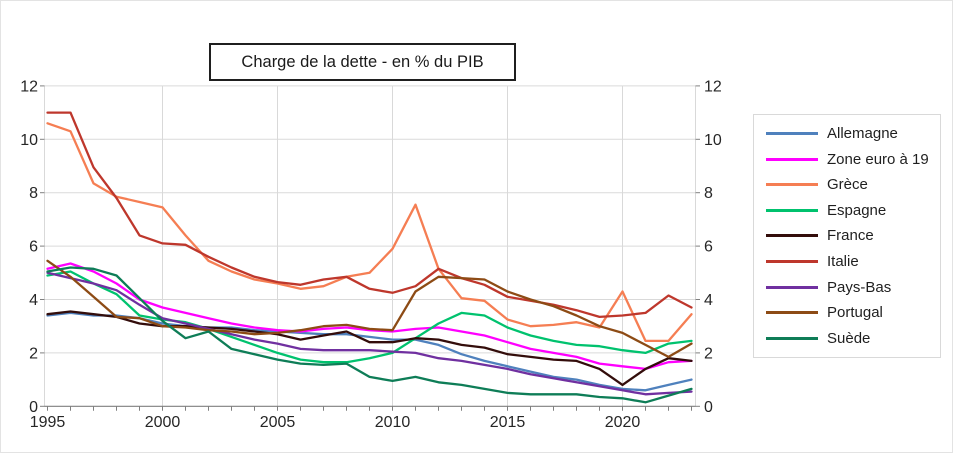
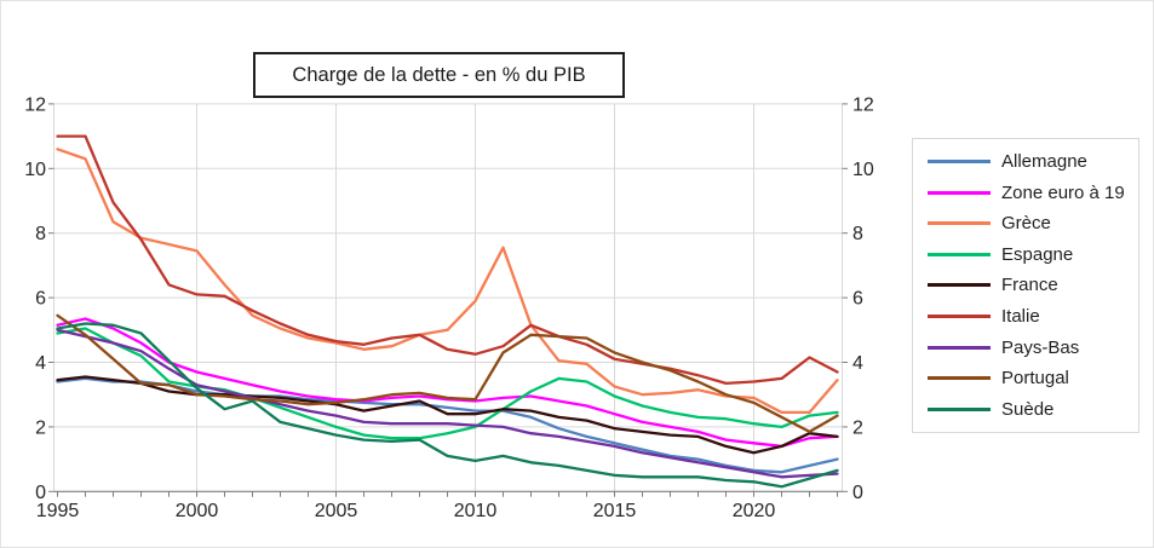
Grèce/2020: 4.3 -> 2.9
France/2020: 0.8 -> 1.2
